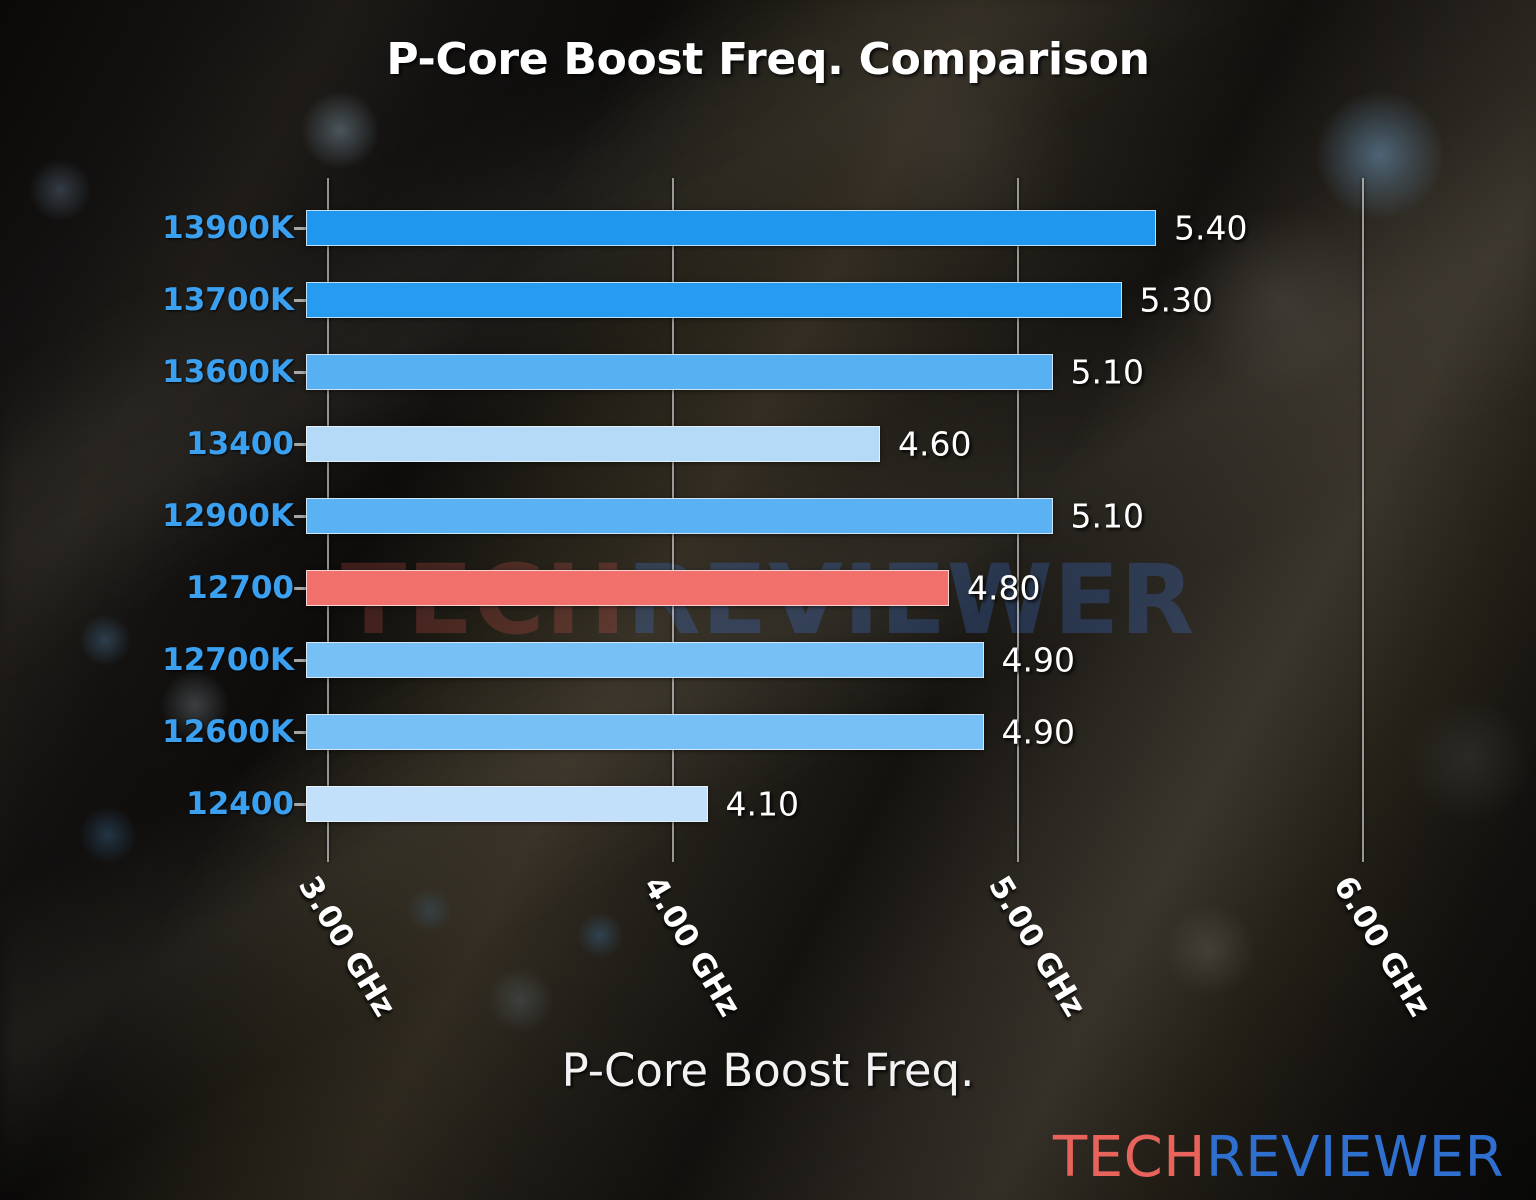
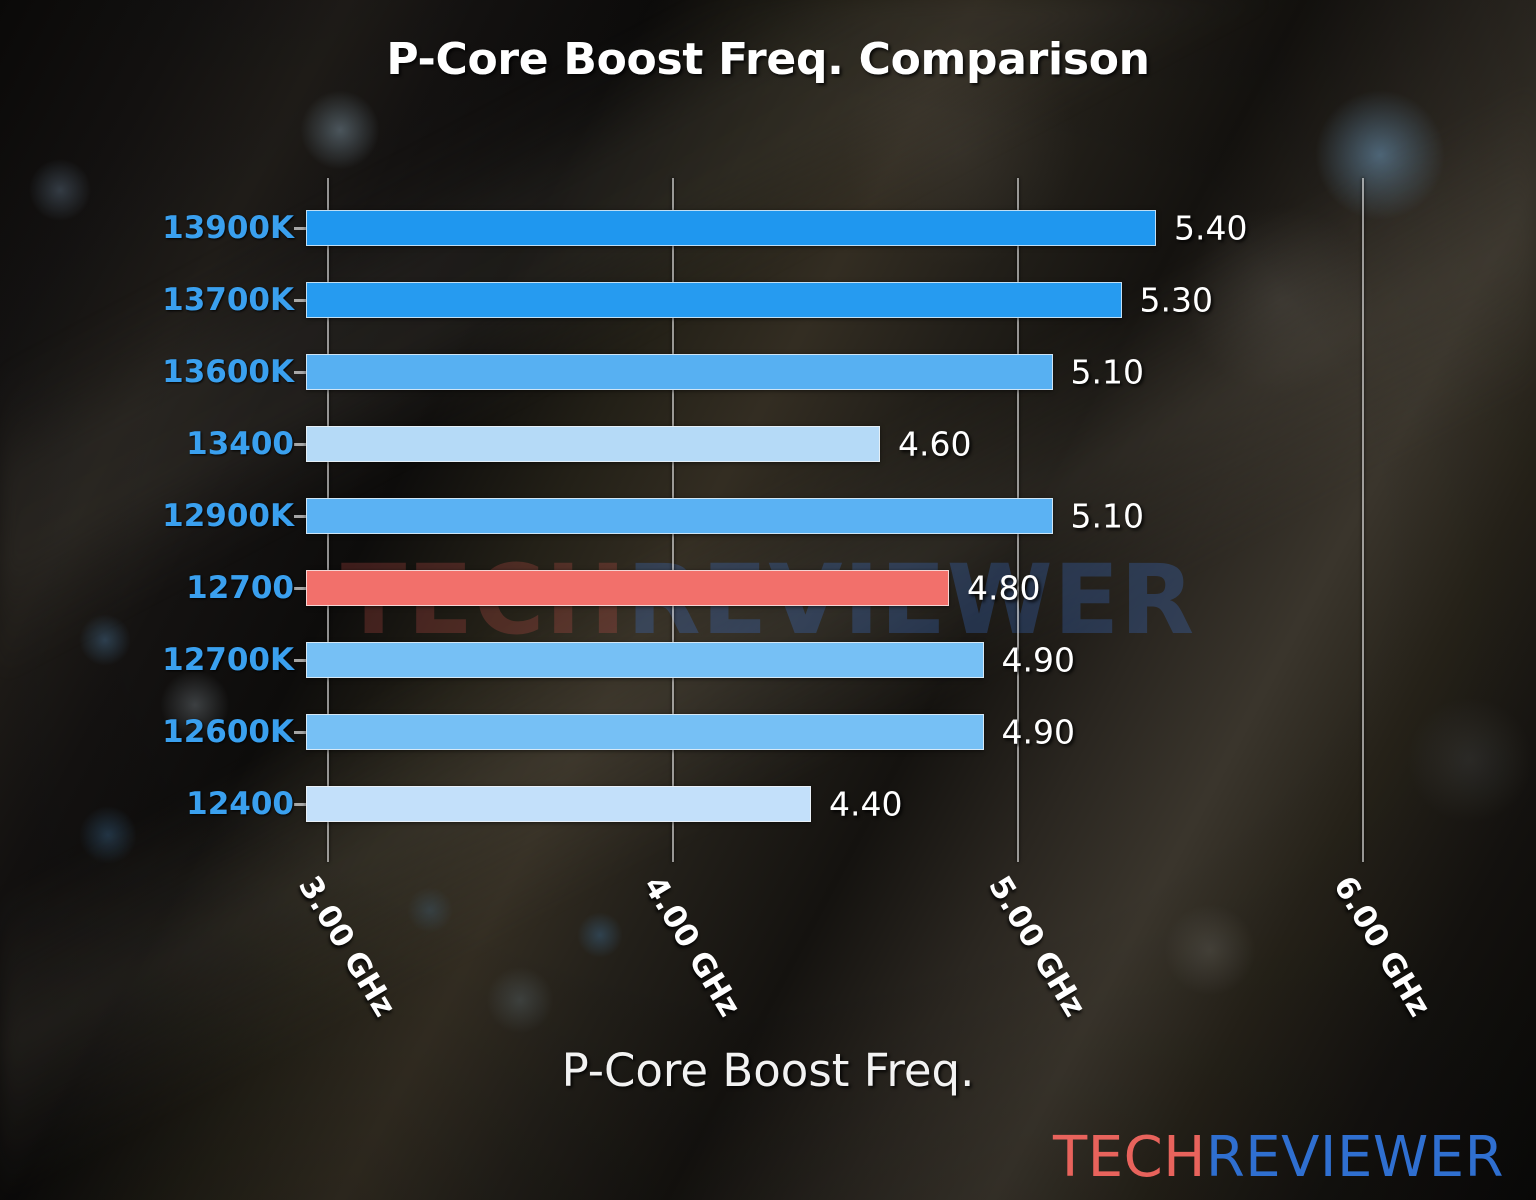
12400: 4.10 -> 4.40
